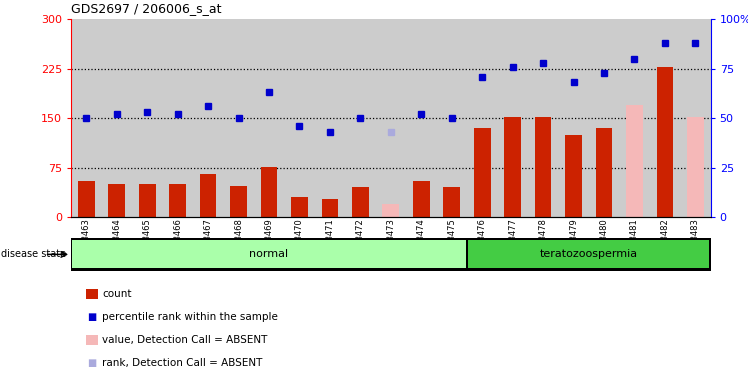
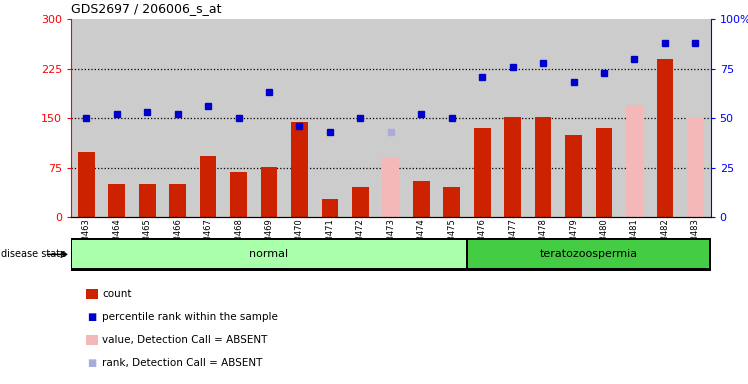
GSM158463: 55 -> 98
GSM158467: 65 -> 92
GSM158468: 47 -> 68
GSM158470: 30 -> 144
GSM158473: 20 -> 90
GSM158482: 228 -> 240
